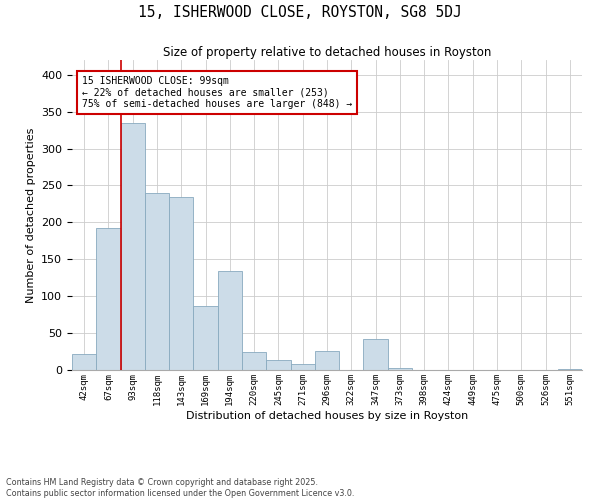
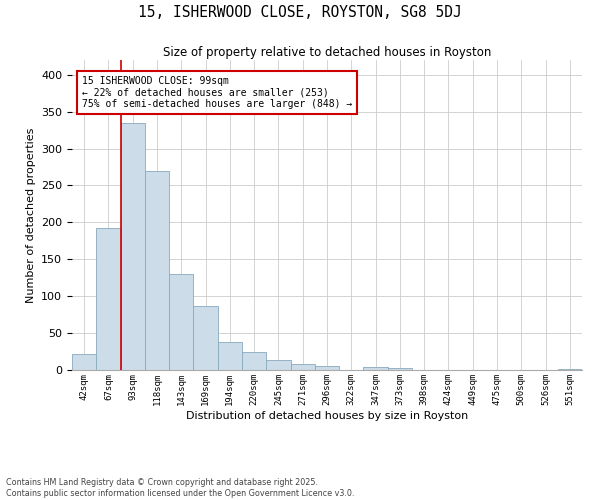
118sqm: 240 -> 270
143sqm: 234 -> 130
194sqm: 134 -> 38
296sqm: 26 -> 5
347sqm: 42 -> 4
